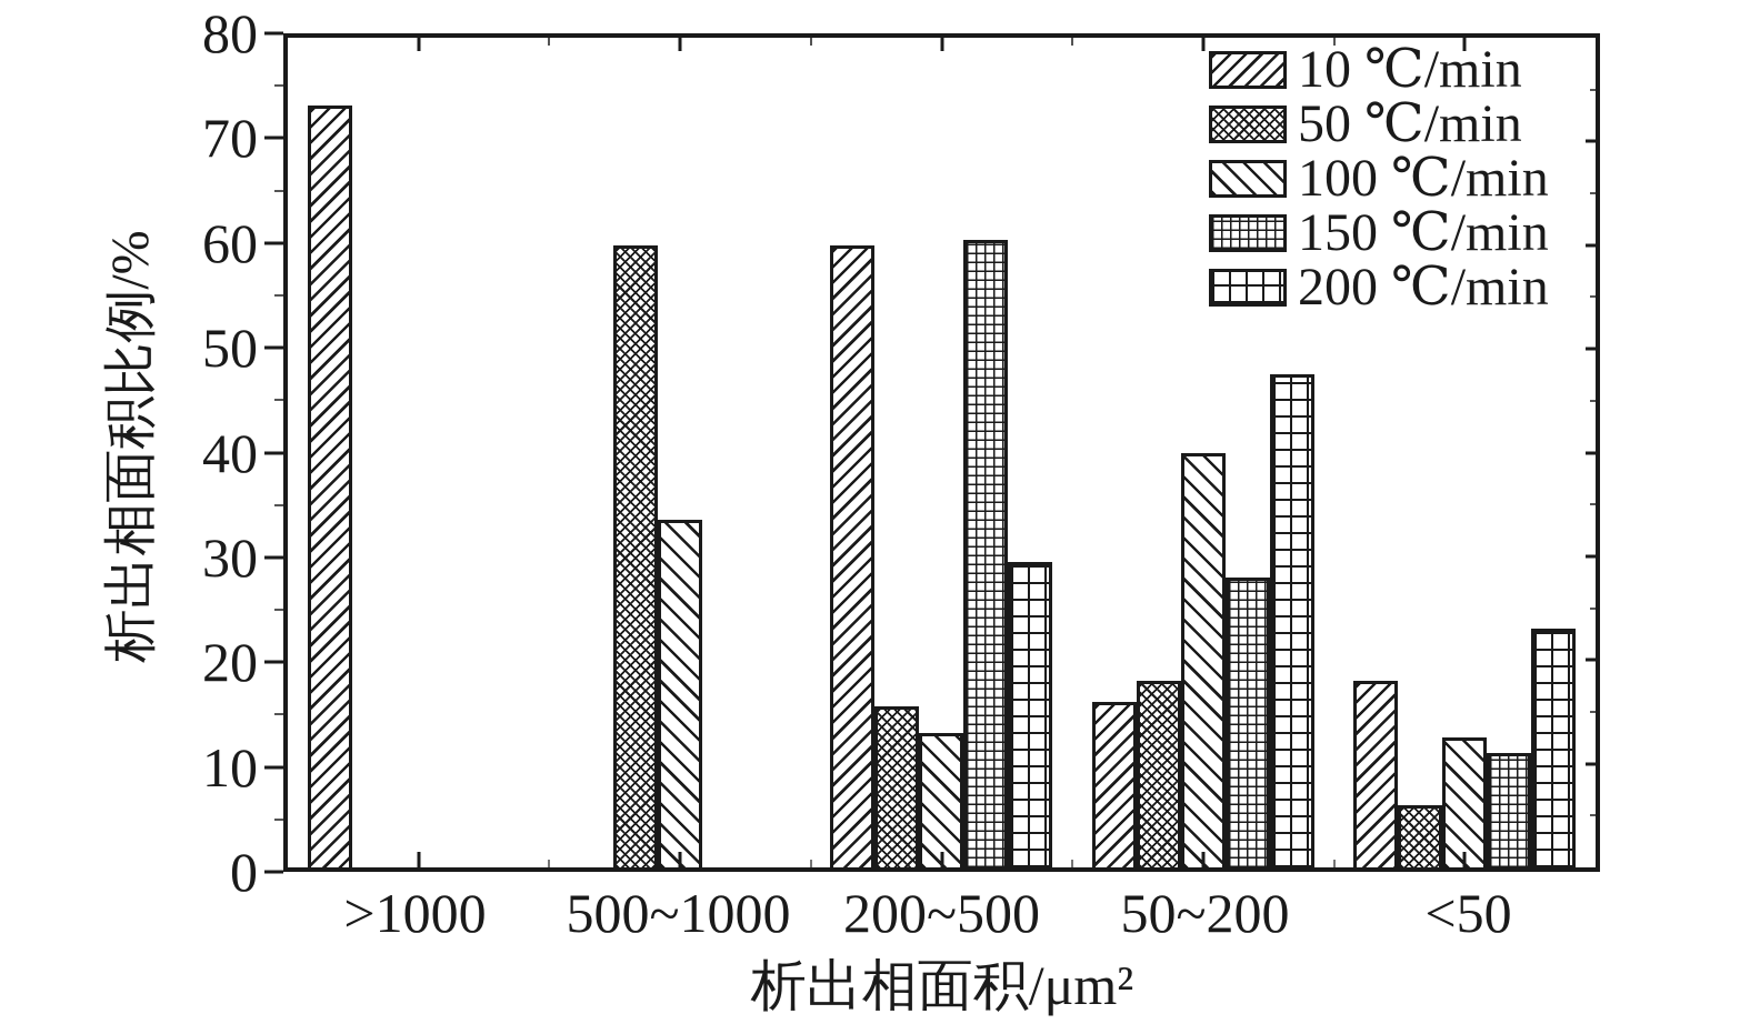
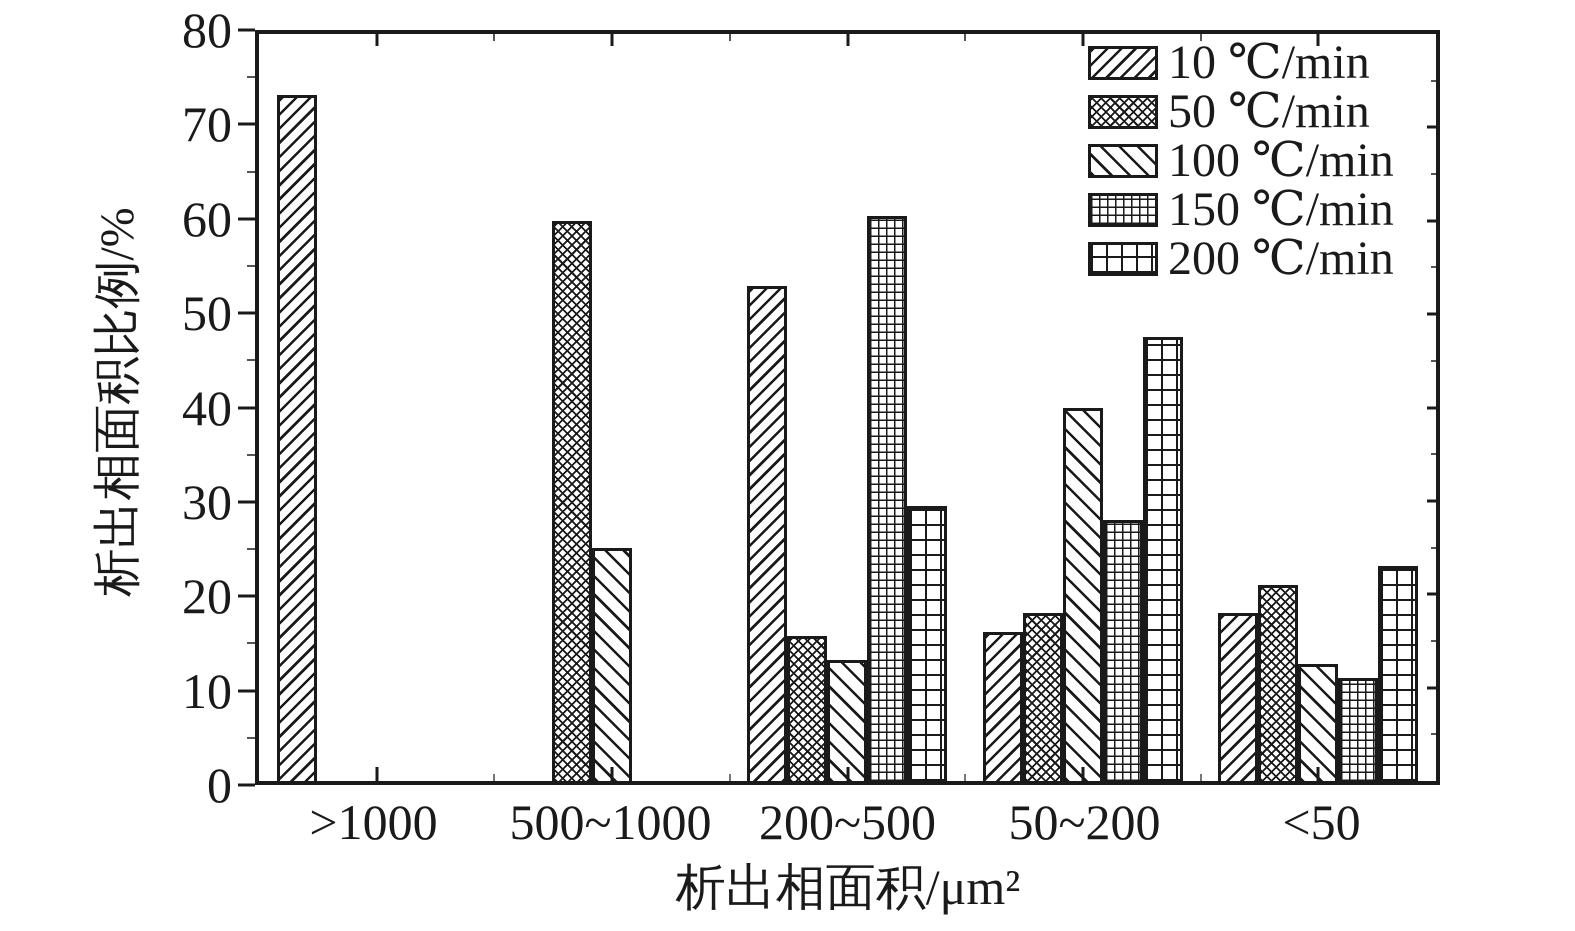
100 ℃/min/500~1000: 34 -> 25
10 ℃/min/200~500: 60 -> 53
50 ℃/min/<50: 6 -> 21
